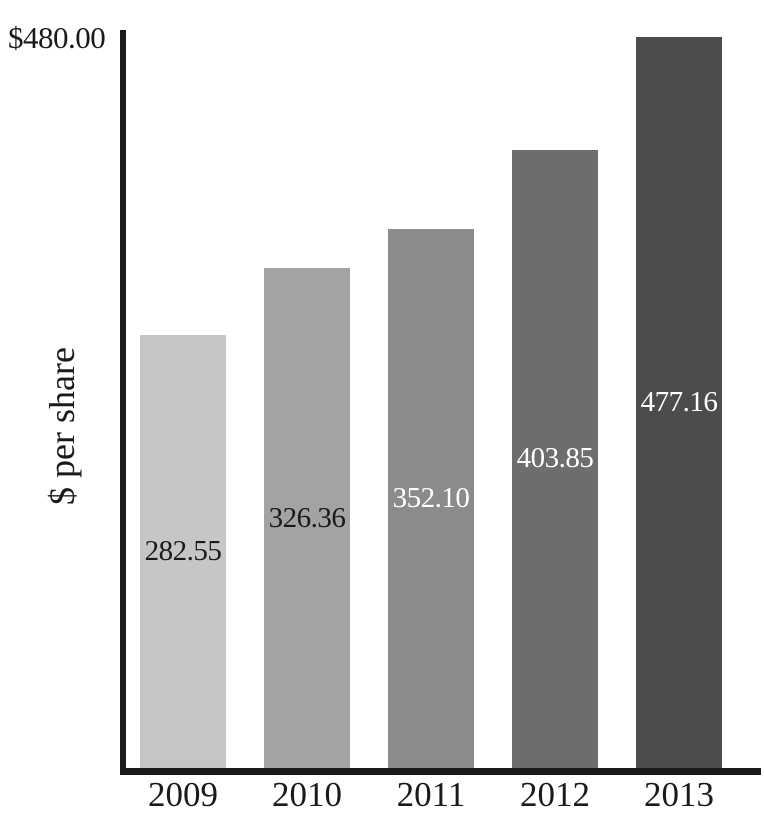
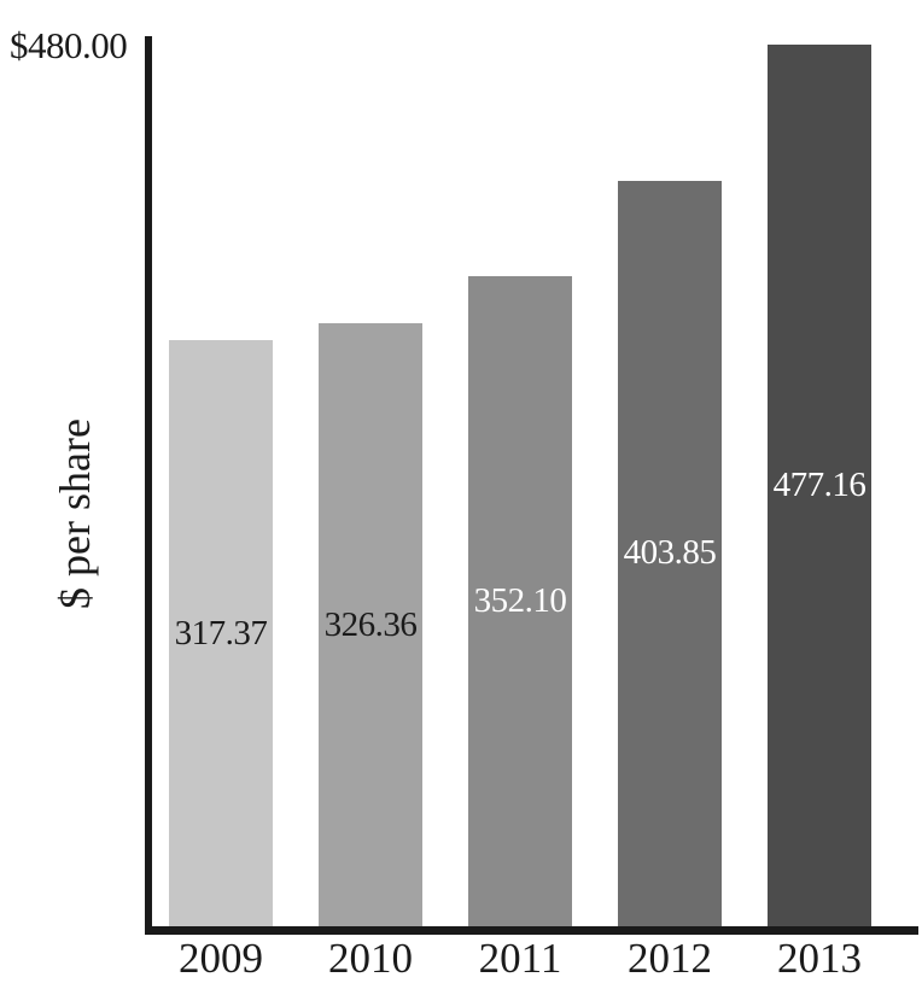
2009: 282.55 -> 317.37
